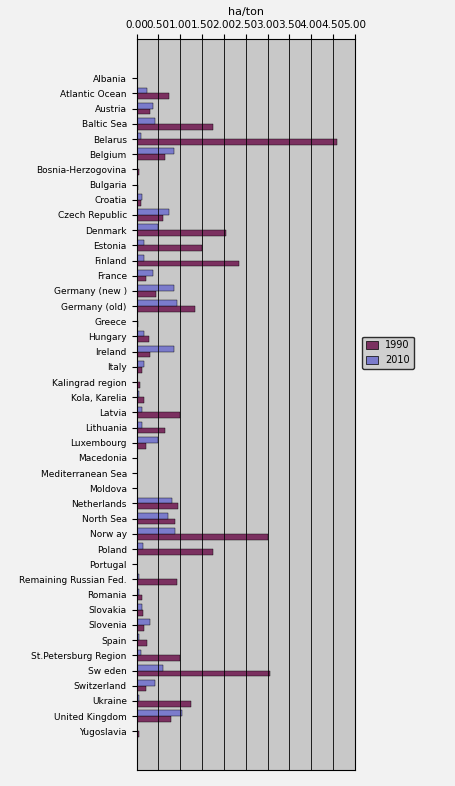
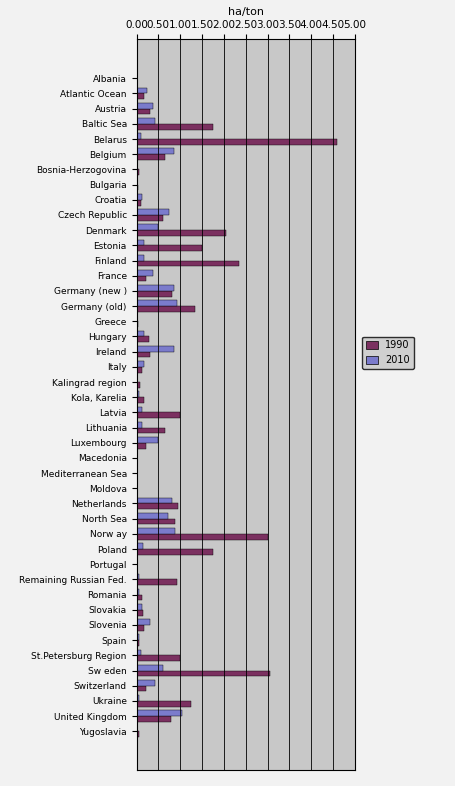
1990/Atlantic Ocean: 0.75 -> 0.18
1990/Germany (new ): 0.45 -> 0.82
1990/Spain: 0.25 -> 0.05
